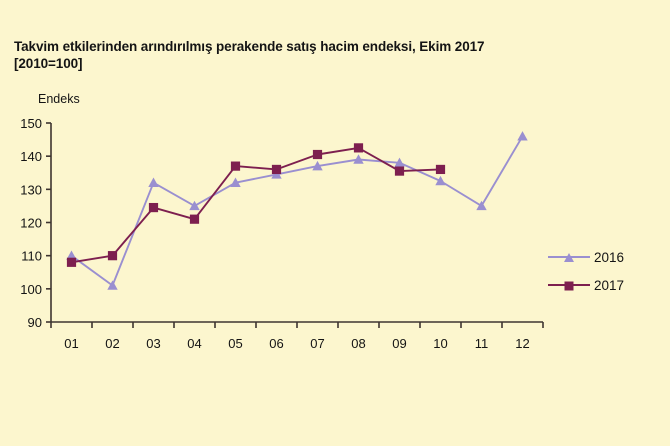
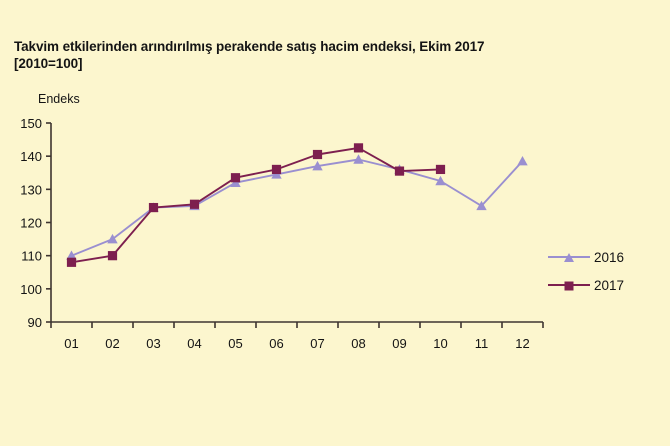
2016/02: 101 -> 115
2016/03: 132 -> 124
2017/04: 121 -> 126
2017/05: 137 -> 134
2016/09: 138 -> 136
2016/12: 146 -> 138
